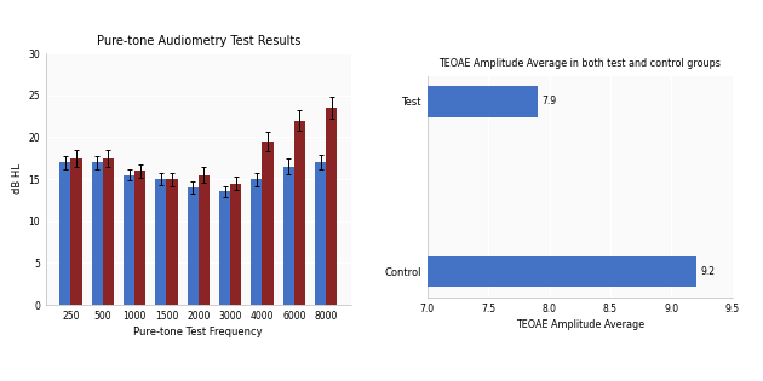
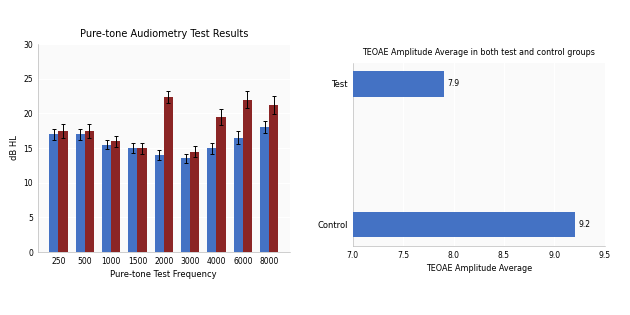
Pure-tone Audiometry Test Results/Test/2000: 15.5 -> 22.4
Pure-tone Audiometry Test Results/Control/8000: 17.0 -> 18.0
Pure-tone Audiometry Test Results/Test/8000: 23.5 -> 21.2
